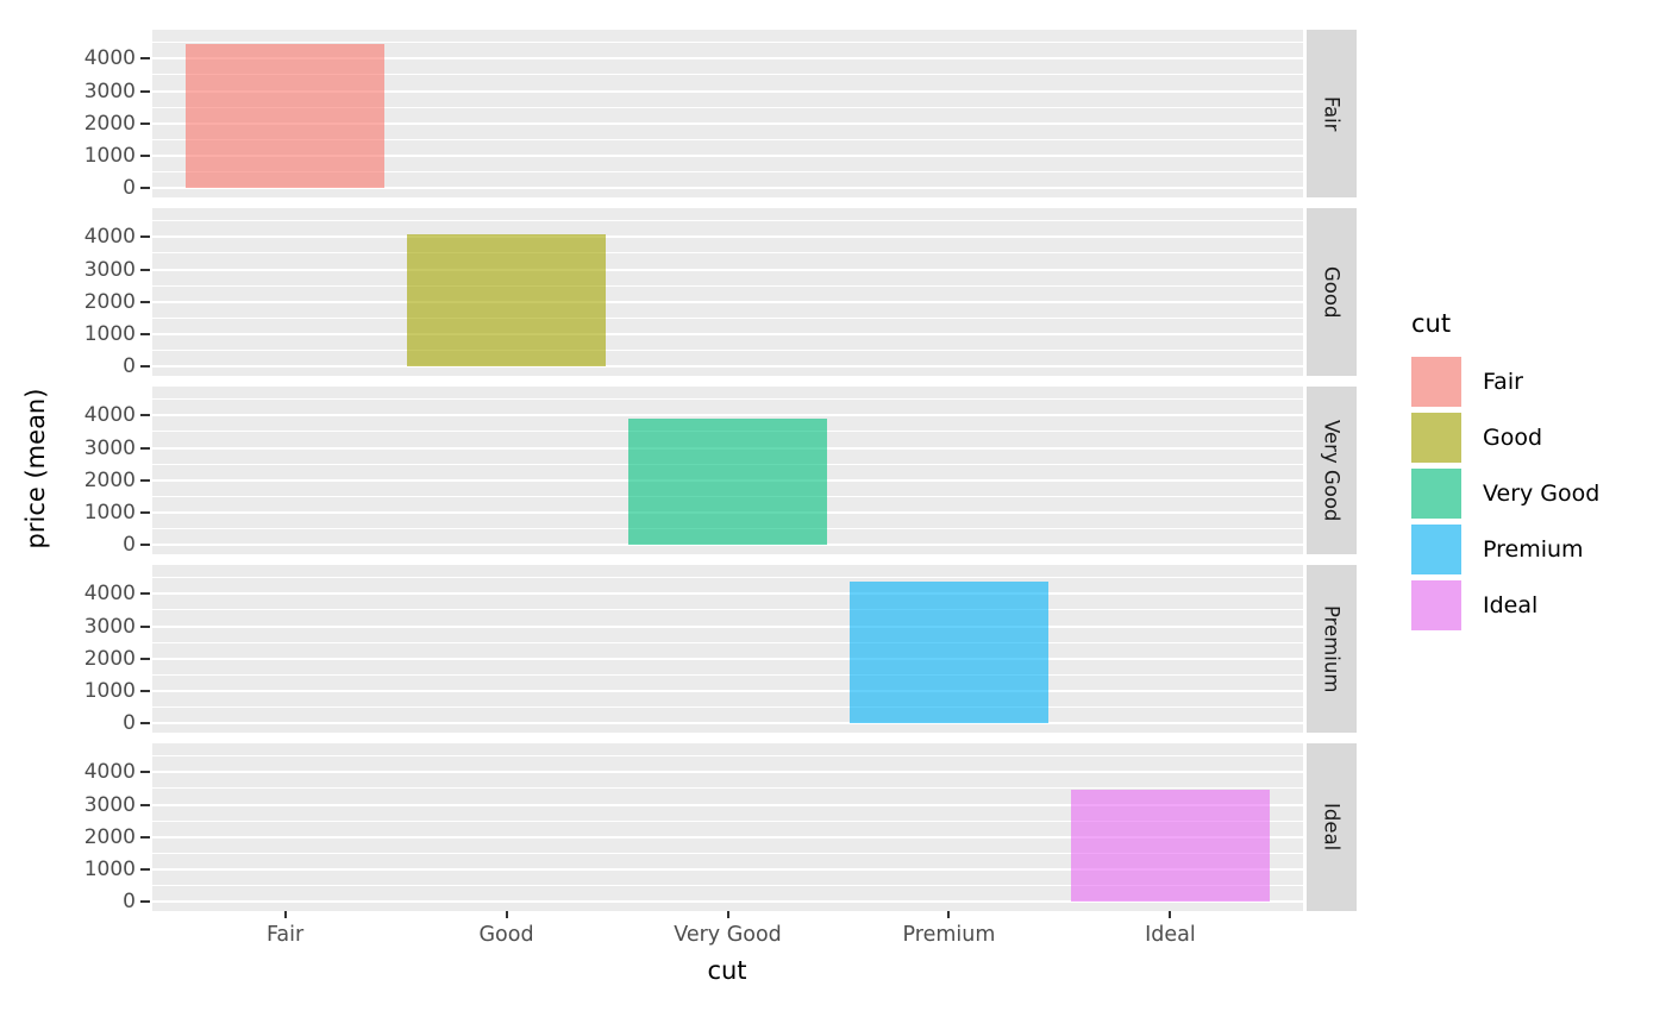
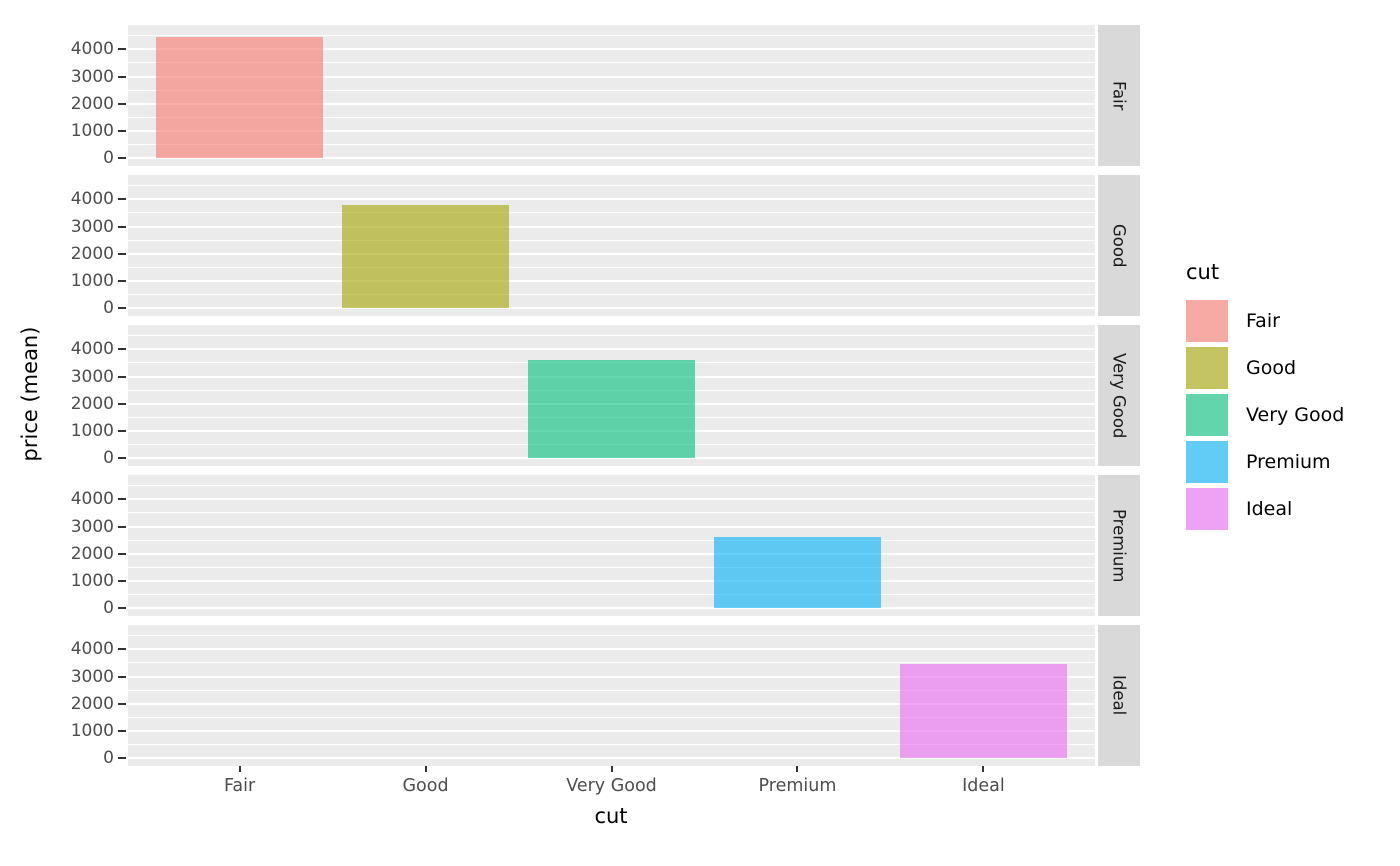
Good: 4100 -> 3800
Very Good: 3900 -> 3600
Premium: 4400 -> 2600
